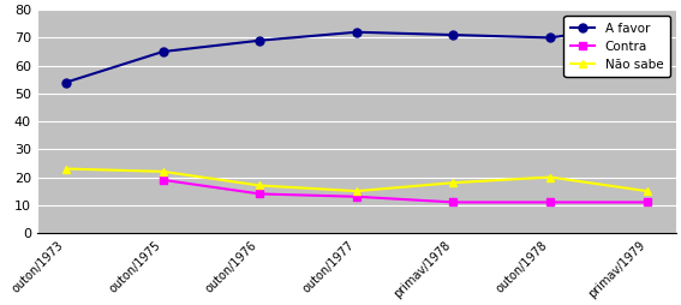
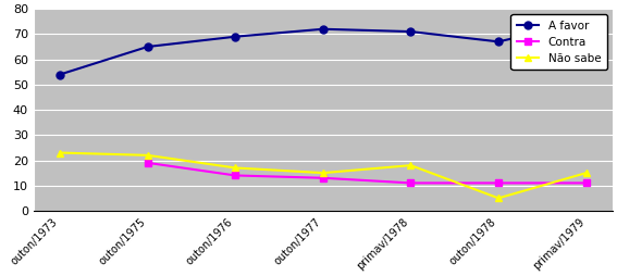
A favor/outon/1978: 70 -> 67
Não sabe/outon/1978: 20 -> 5
